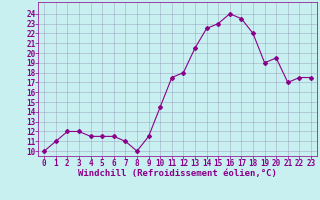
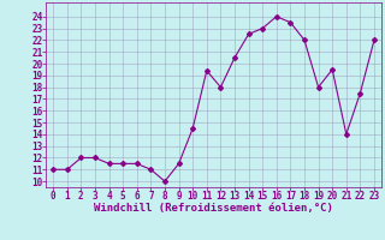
0: 10.0 -> 11.0
11: 17.5 -> 19.4
19: 19.0 -> 18.0
21: 17.0 -> 14.0
23: 17.5 -> 22.0
